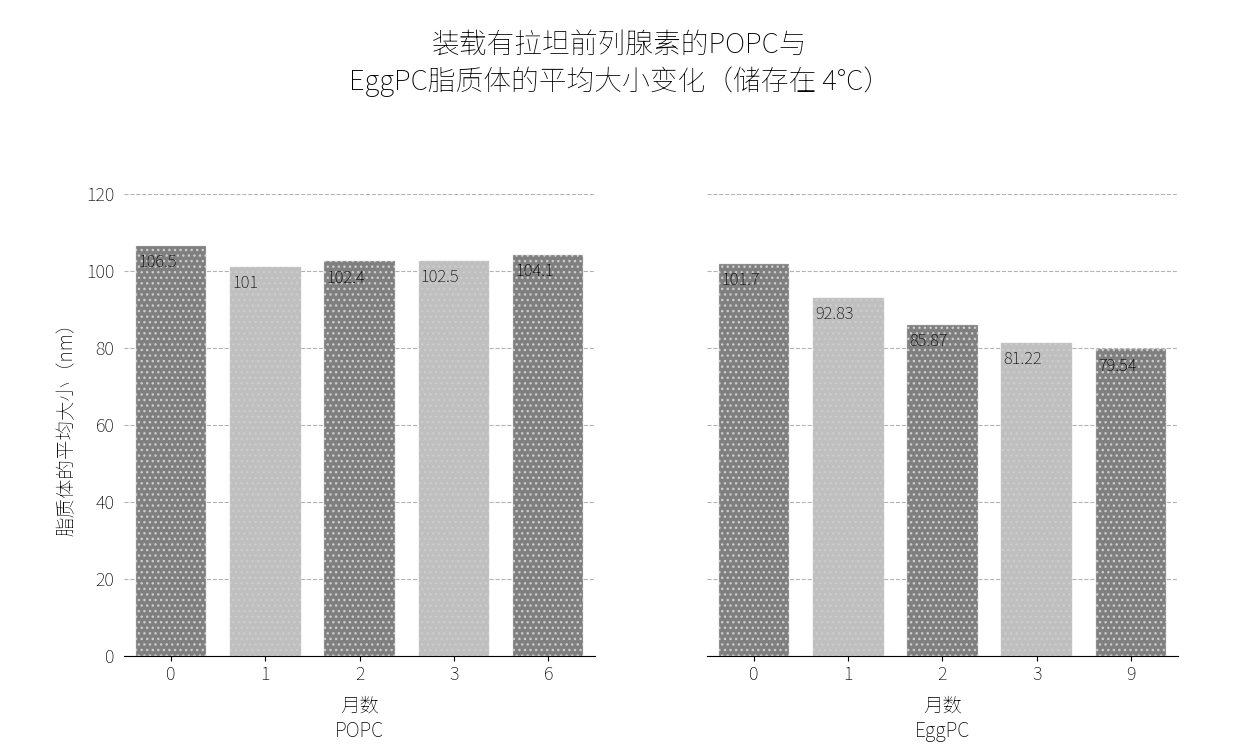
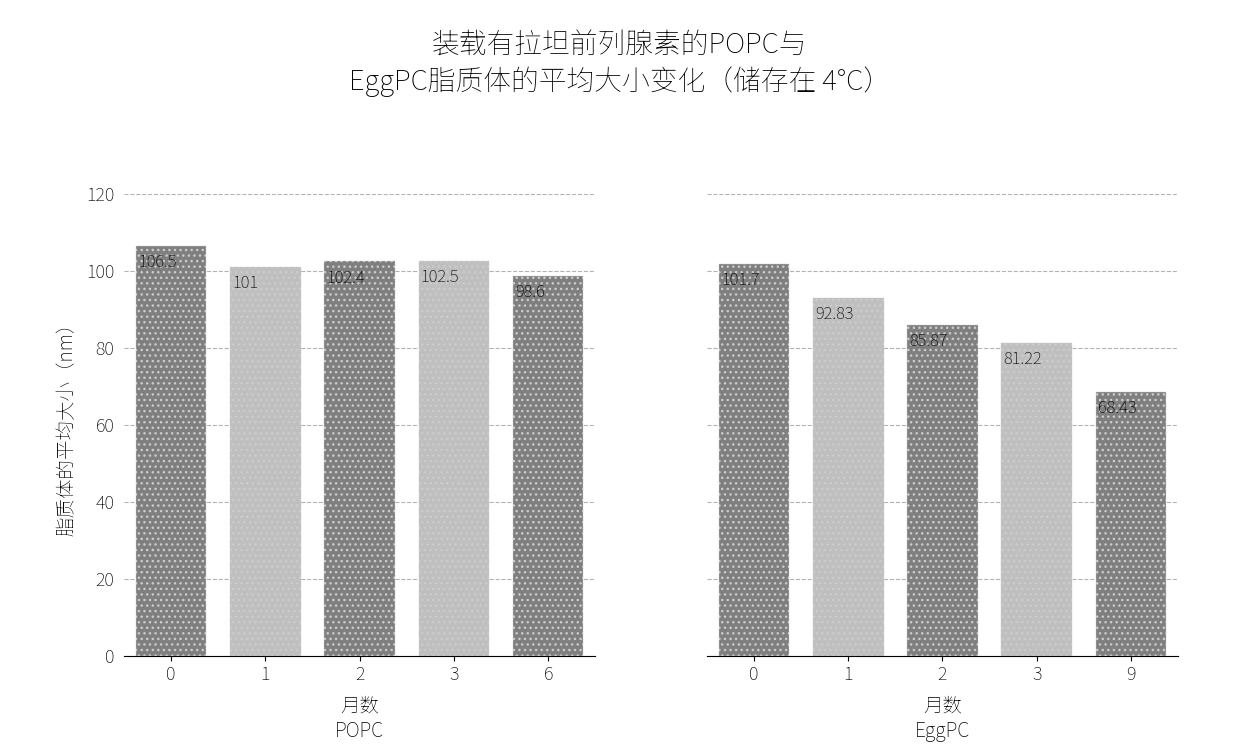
6: 104.1 -> 98.6
9: 79.54 -> 68.43
